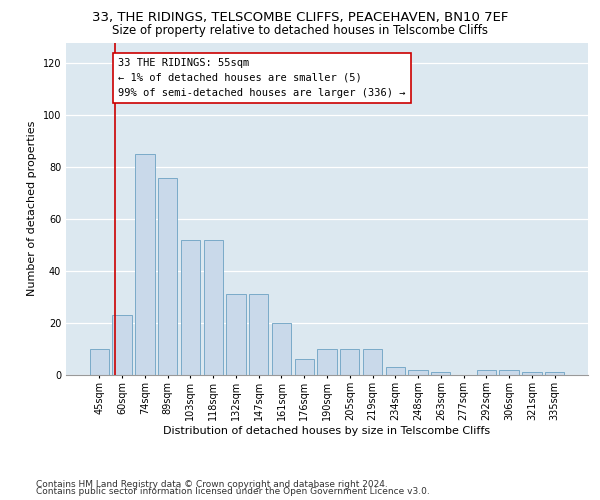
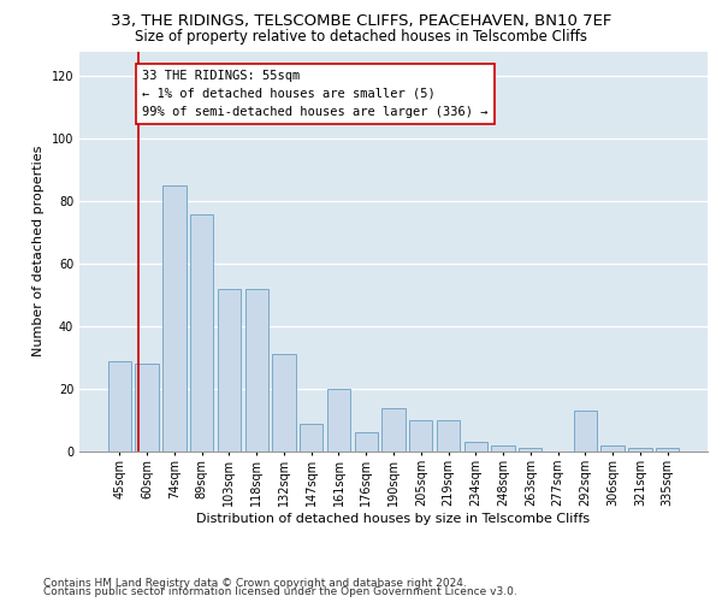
45sqm: 10 -> 29
60sqm: 23 -> 28
147sqm: 31 -> 9
190sqm: 10 -> 14
292sqm: 2 -> 13
